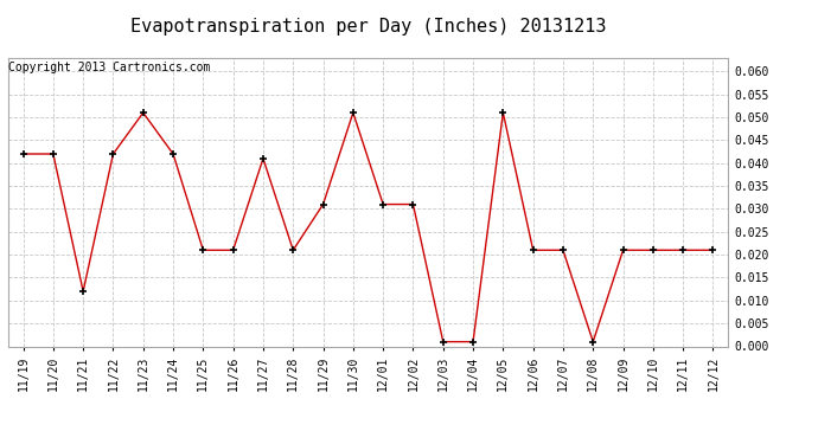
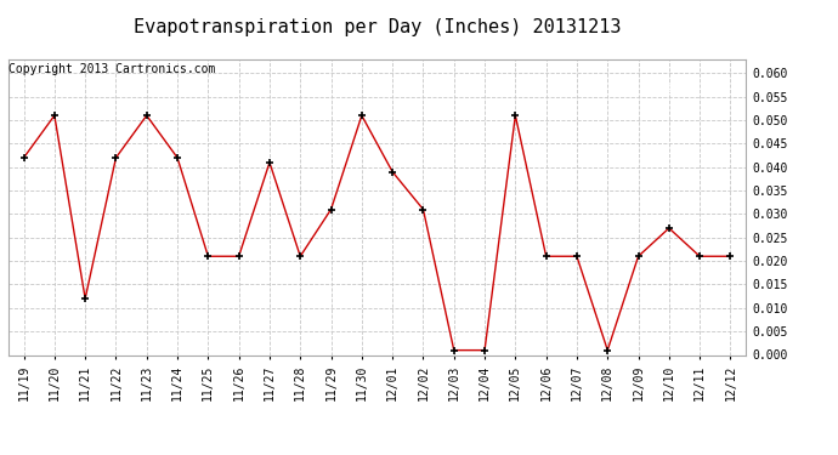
11/20: 0.042 -> 0.051
12/01: 0.031 -> 0.039
12/10: 0.021 -> 0.027
